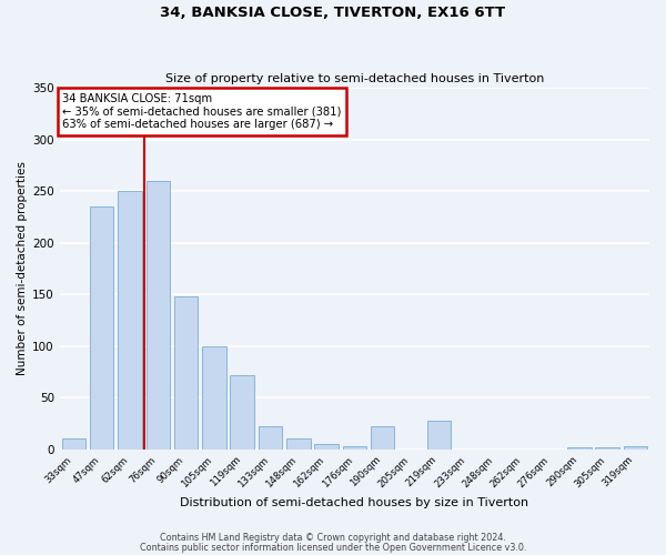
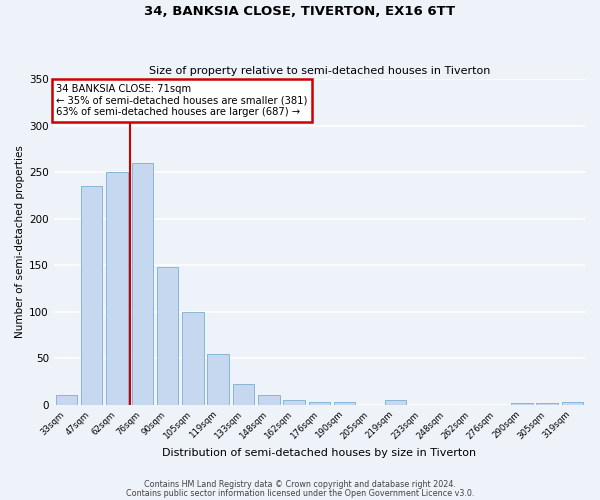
119sqm: 72 -> 54
190sqm: 22 -> 3
219sqm: 28 -> 5
